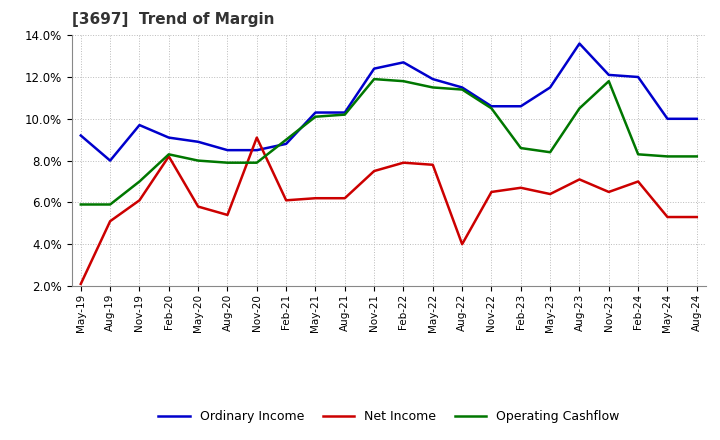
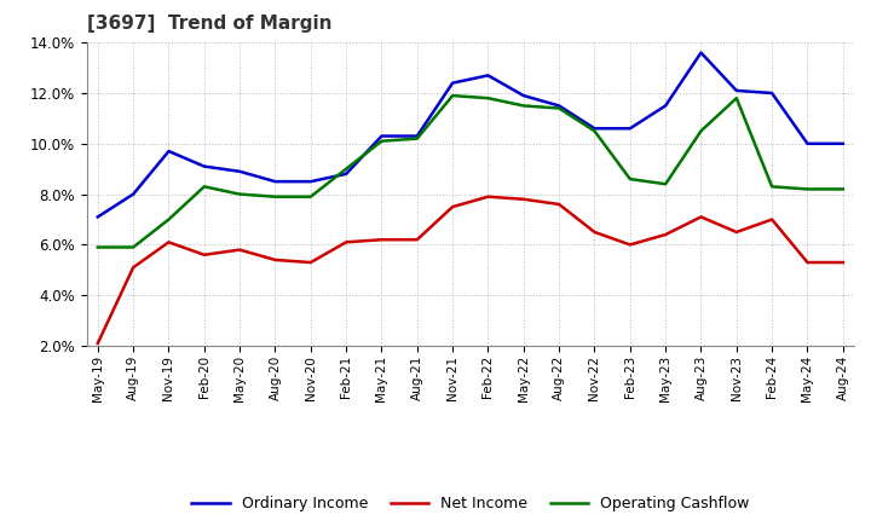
Ordinary Income/May-19: 9.2% -> 7.1%
Net Income/Feb-20: 8.2% -> 5.6%
Net Income/Nov-20: 9.1% -> 5.3%
Net Income/Aug-22: 4.0% -> 7.6%
Net Income/Feb-23: 6.7% -> 6.0%
